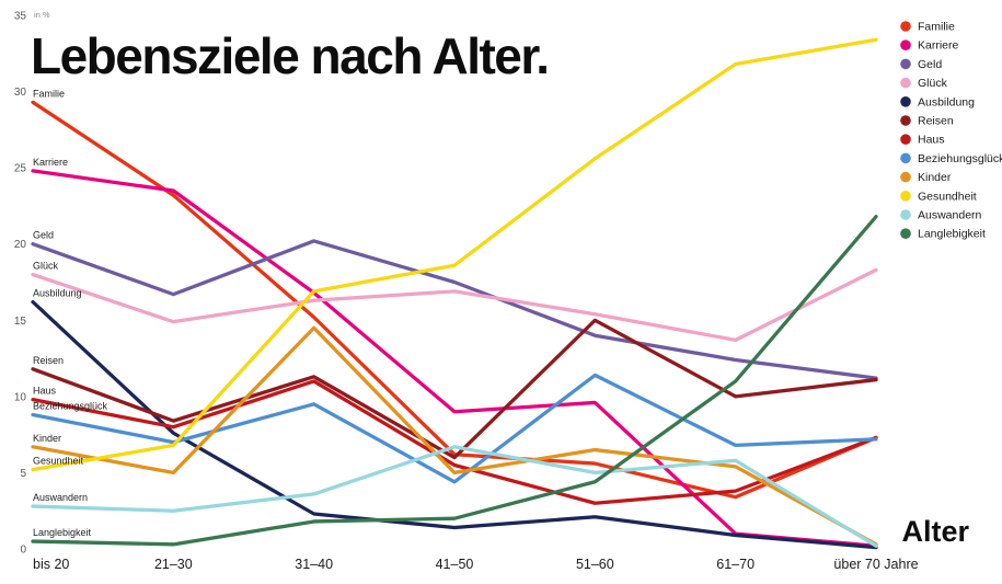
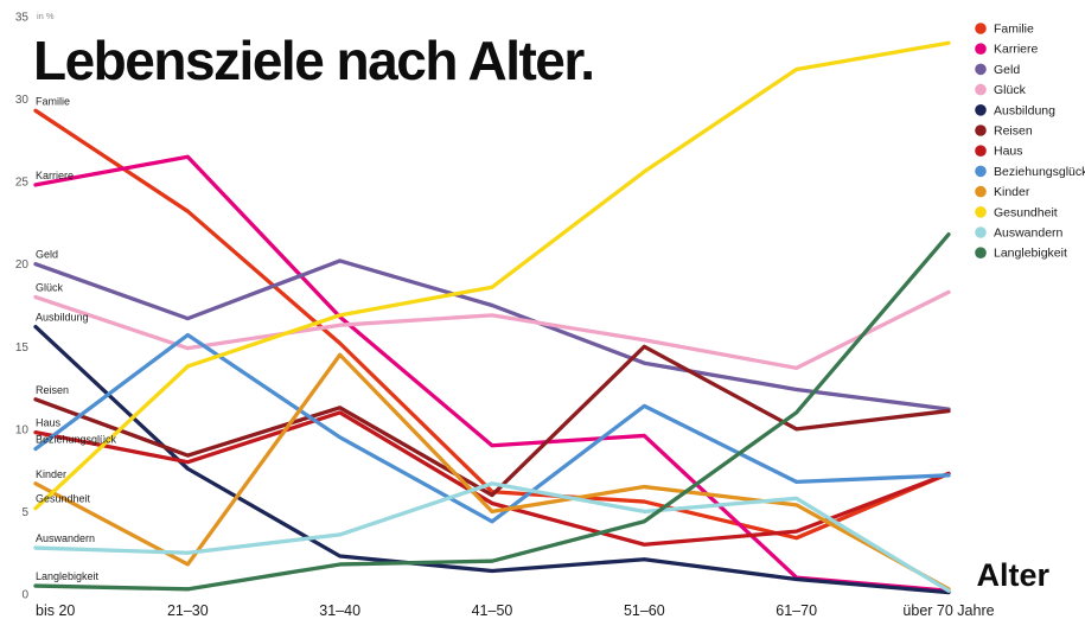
Karriere/21–30: 23.5 -> 26.5
Beziehungsglück/21–30: 7.0 -> 15.7
Kinder/21–30: 5.0 -> 1.8
Gesundheit/21–30: 6.8 -> 13.8
